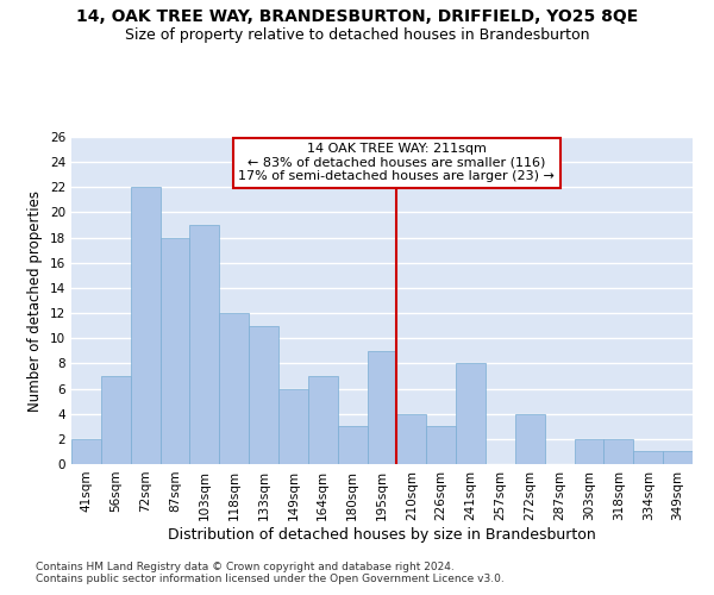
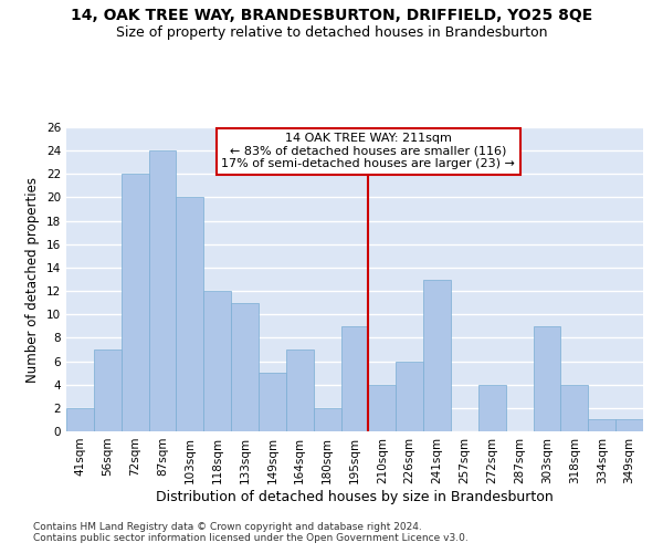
87sqm: 18 -> 24
103sqm: 19 -> 20
149sqm: 6 -> 5
180sqm: 3 -> 2
226sqm: 3 -> 6
241sqm: 8 -> 13
303sqm: 2 -> 9
318sqm: 2 -> 4
